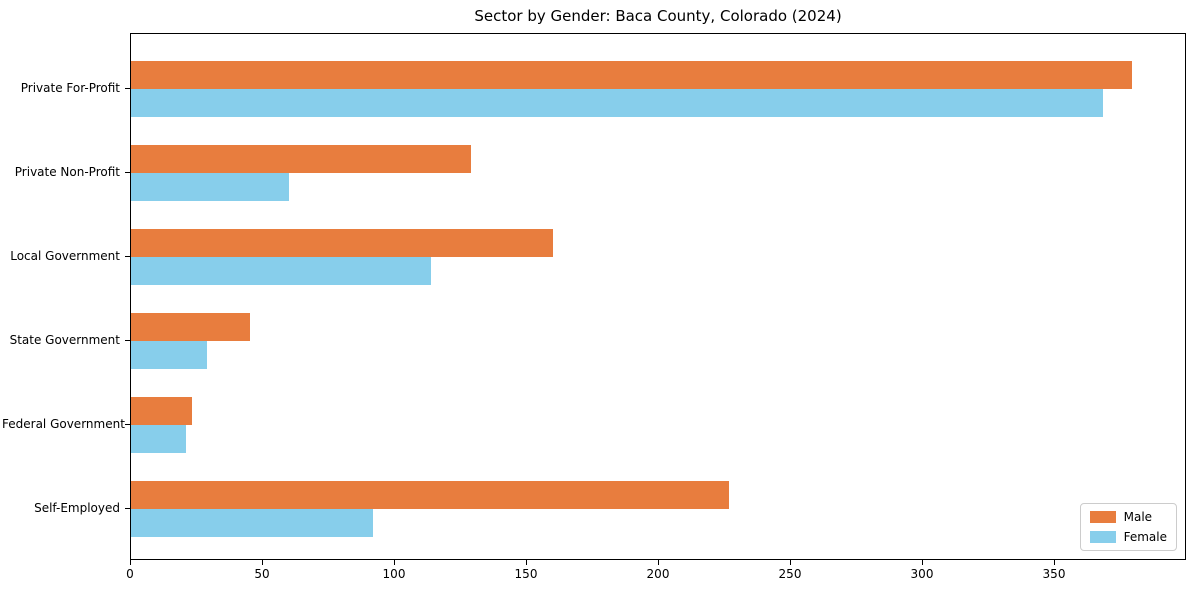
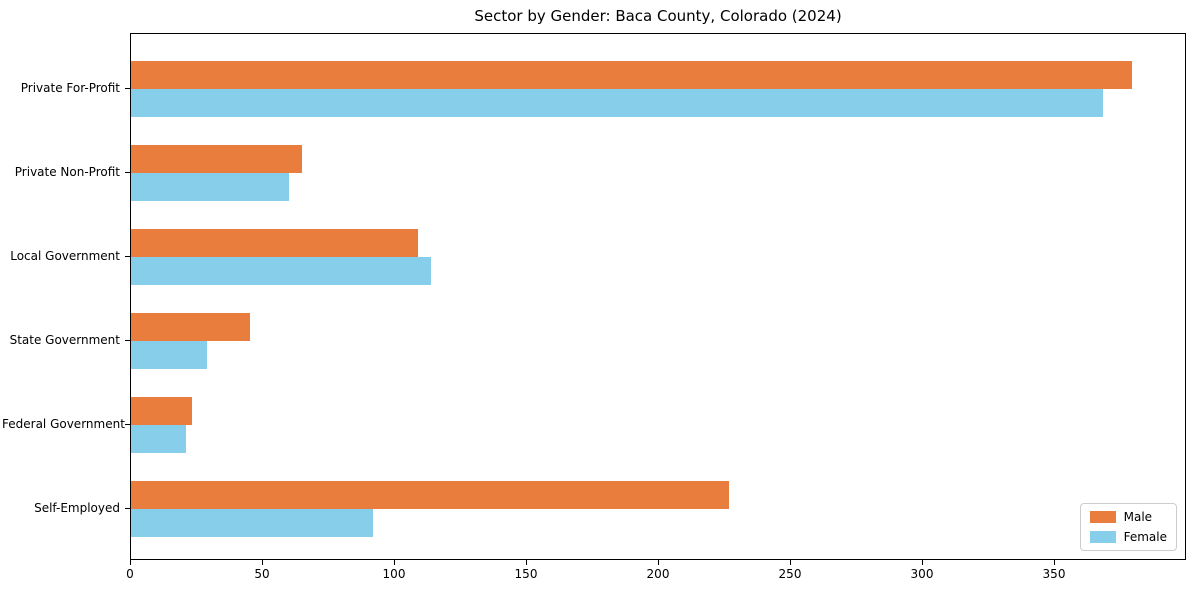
Male/Private Non-Profit: 129 -> 65
Male/Local Government: 160 -> 109
